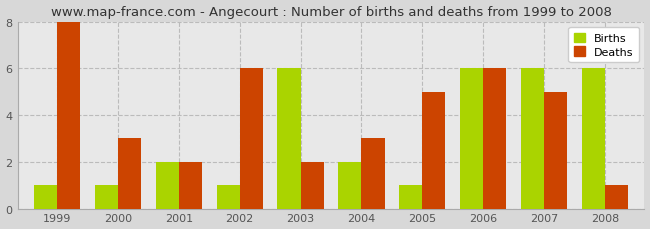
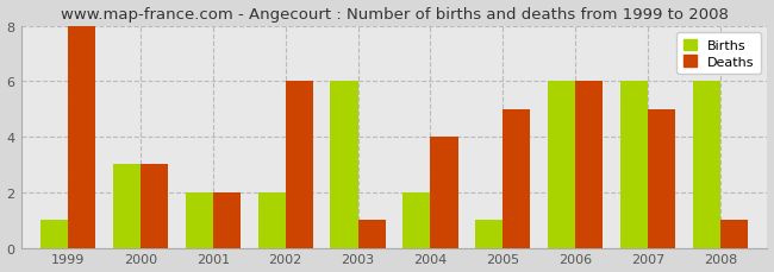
Births/2000: 1 -> 3
Births/2002: 1 -> 2
Deaths/2003: 2 -> 1
Deaths/2004: 3 -> 4
